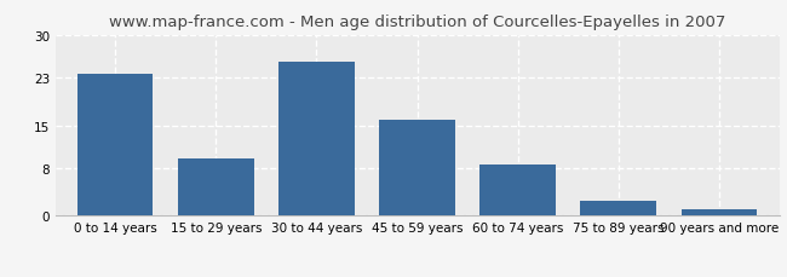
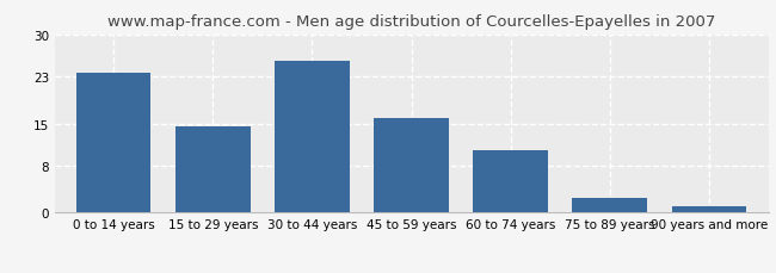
15 to 29 years: 9.5 -> 14.5
60 to 74 years: 8.5 -> 10.5
